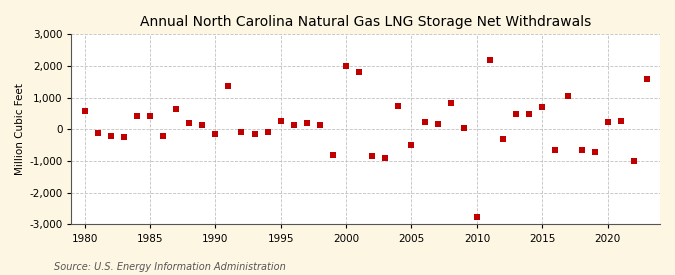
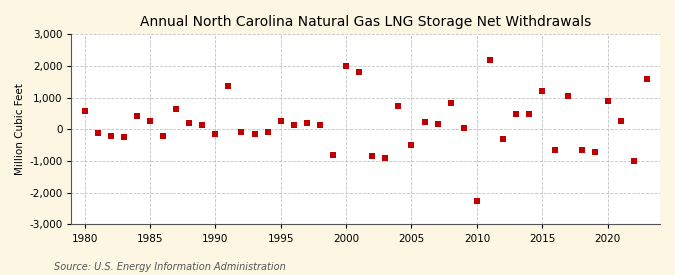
1985: 430 -> 250
2010: -2,750 -> -2,250
2015: 720 -> 1,200
2020: 220 -> 900
